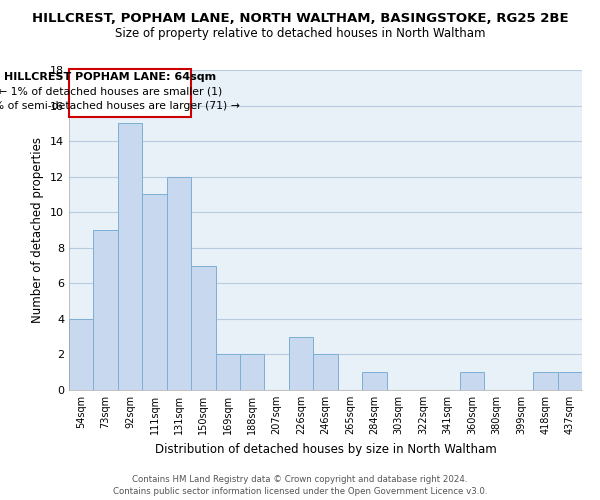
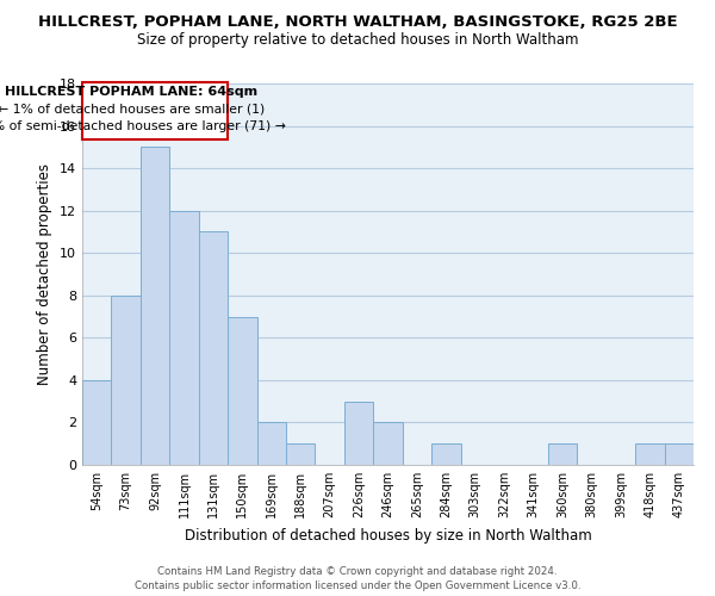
73sqm: 9 -> 8
111sqm: 11 -> 12
131sqm: 12 -> 11
188sqm: 2 -> 1
